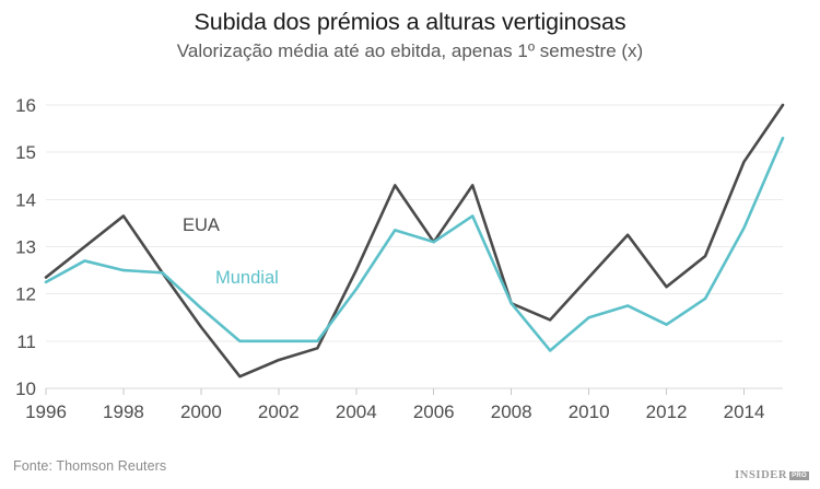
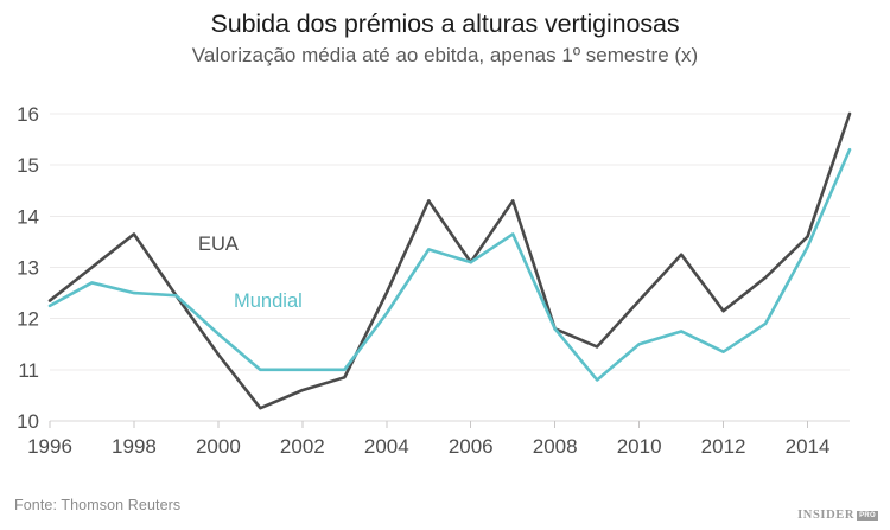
EUA/2014: 14.8 -> 13.6
